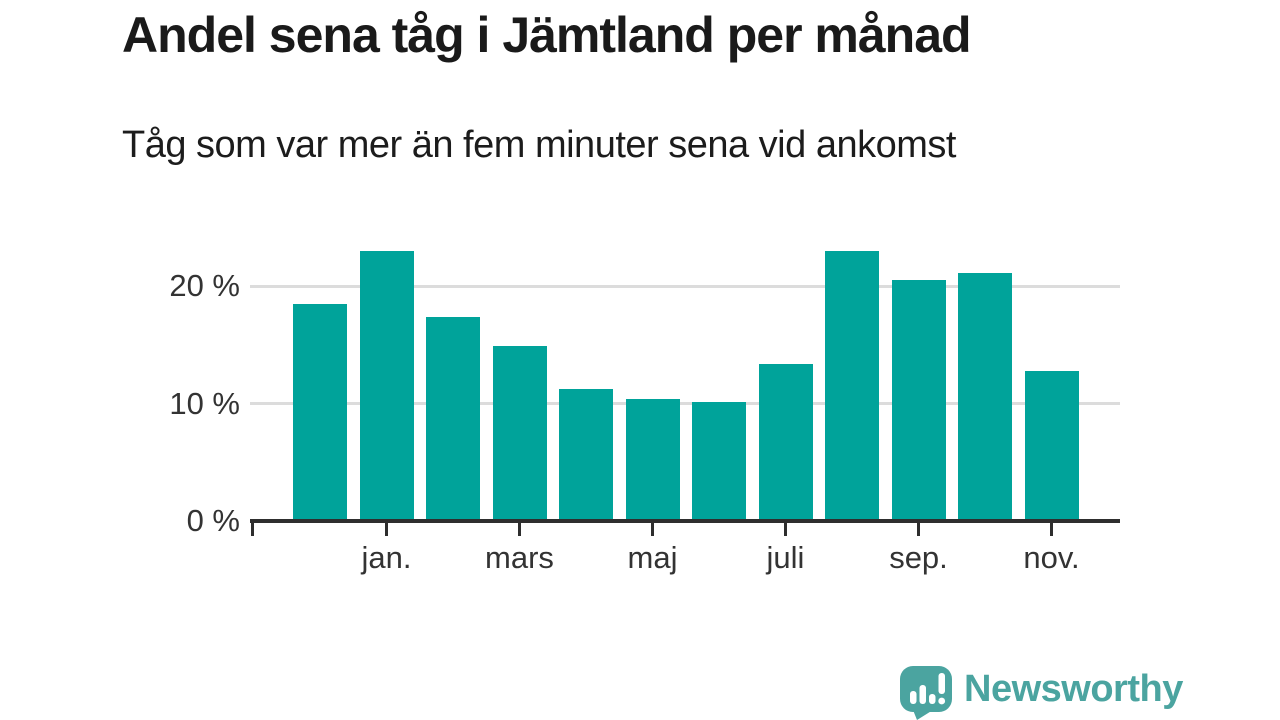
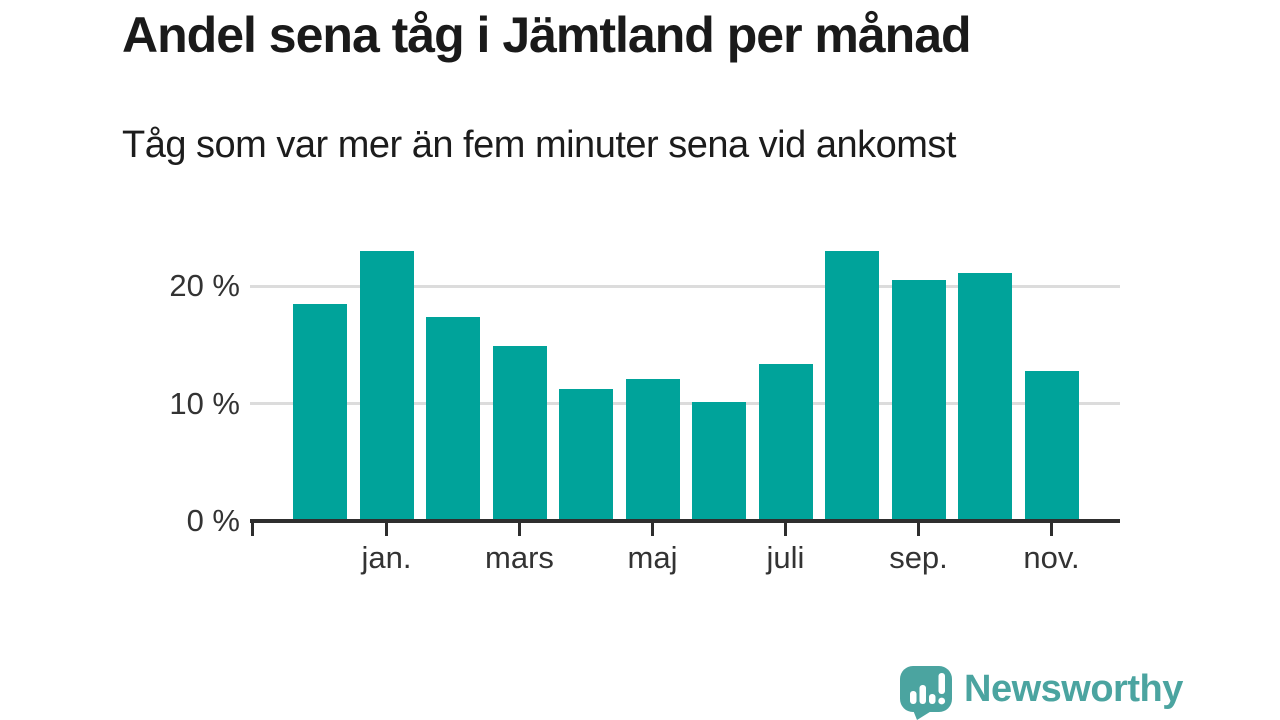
maj: 10.4% -> 12.1%
